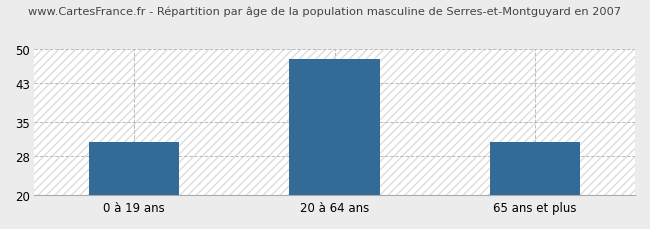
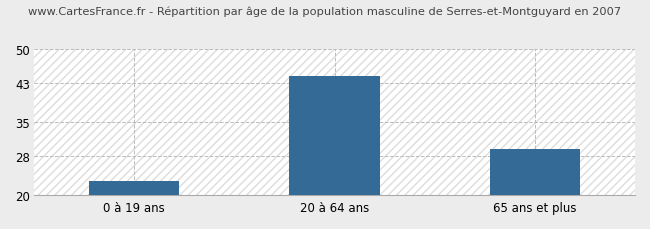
0 à 19 ans: 31.0 -> 23.0
20 à 64 ans: 48.0 -> 44.5
65 ans et plus: 31.0 -> 29.5
